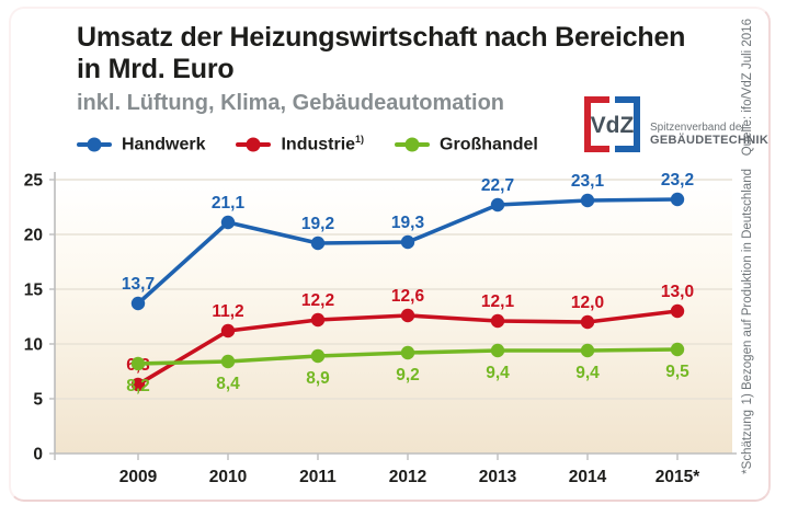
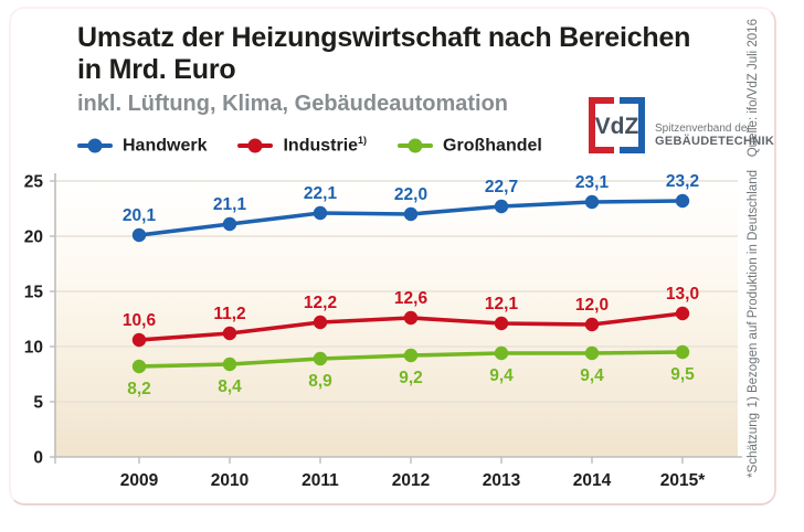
Handwerk/2009: 13,7 -> 20,1
Industrie 1)/2009: 6,3 -> 10,6
Handwerk/2011: 19,2 -> 22,1
Handwerk/2012: 19,3 -> 22,0
